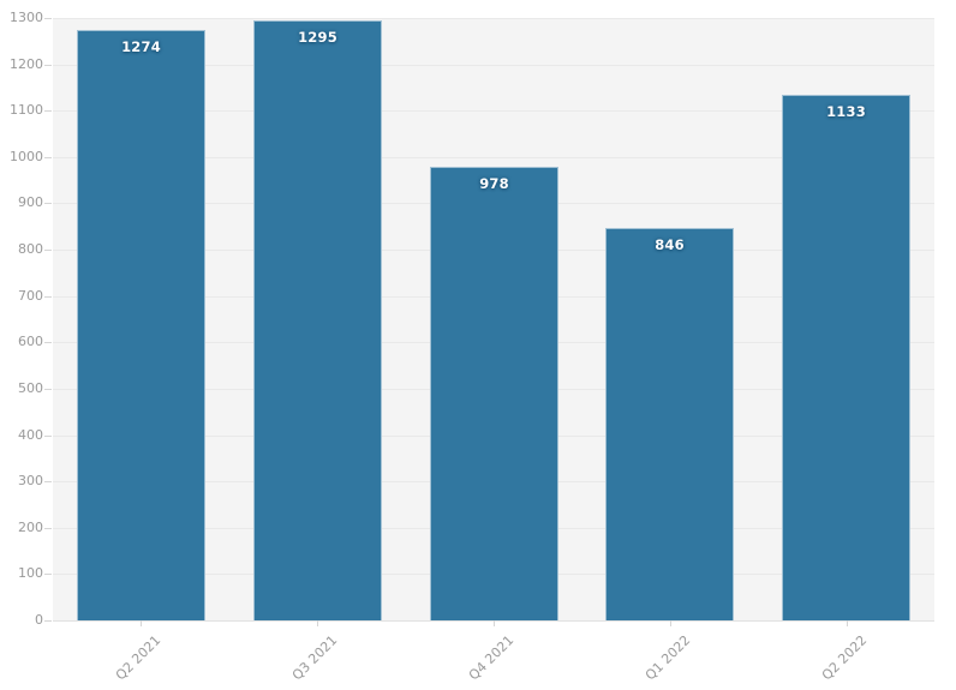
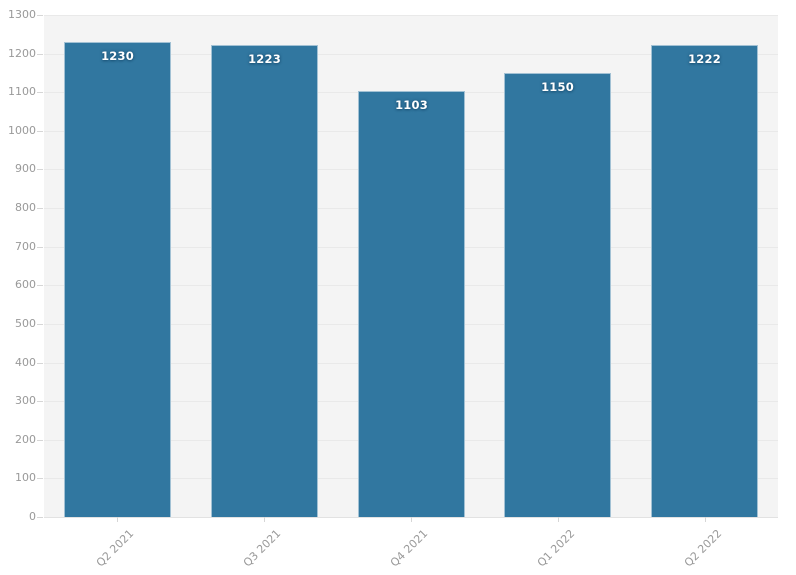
Q2 2021: 1274 -> 1230
Q3 2021: 1295 -> 1223
Q4 2021: 978 -> 1103
Q1 2022: 846 -> 1150
Q2 2022: 1133 -> 1222
